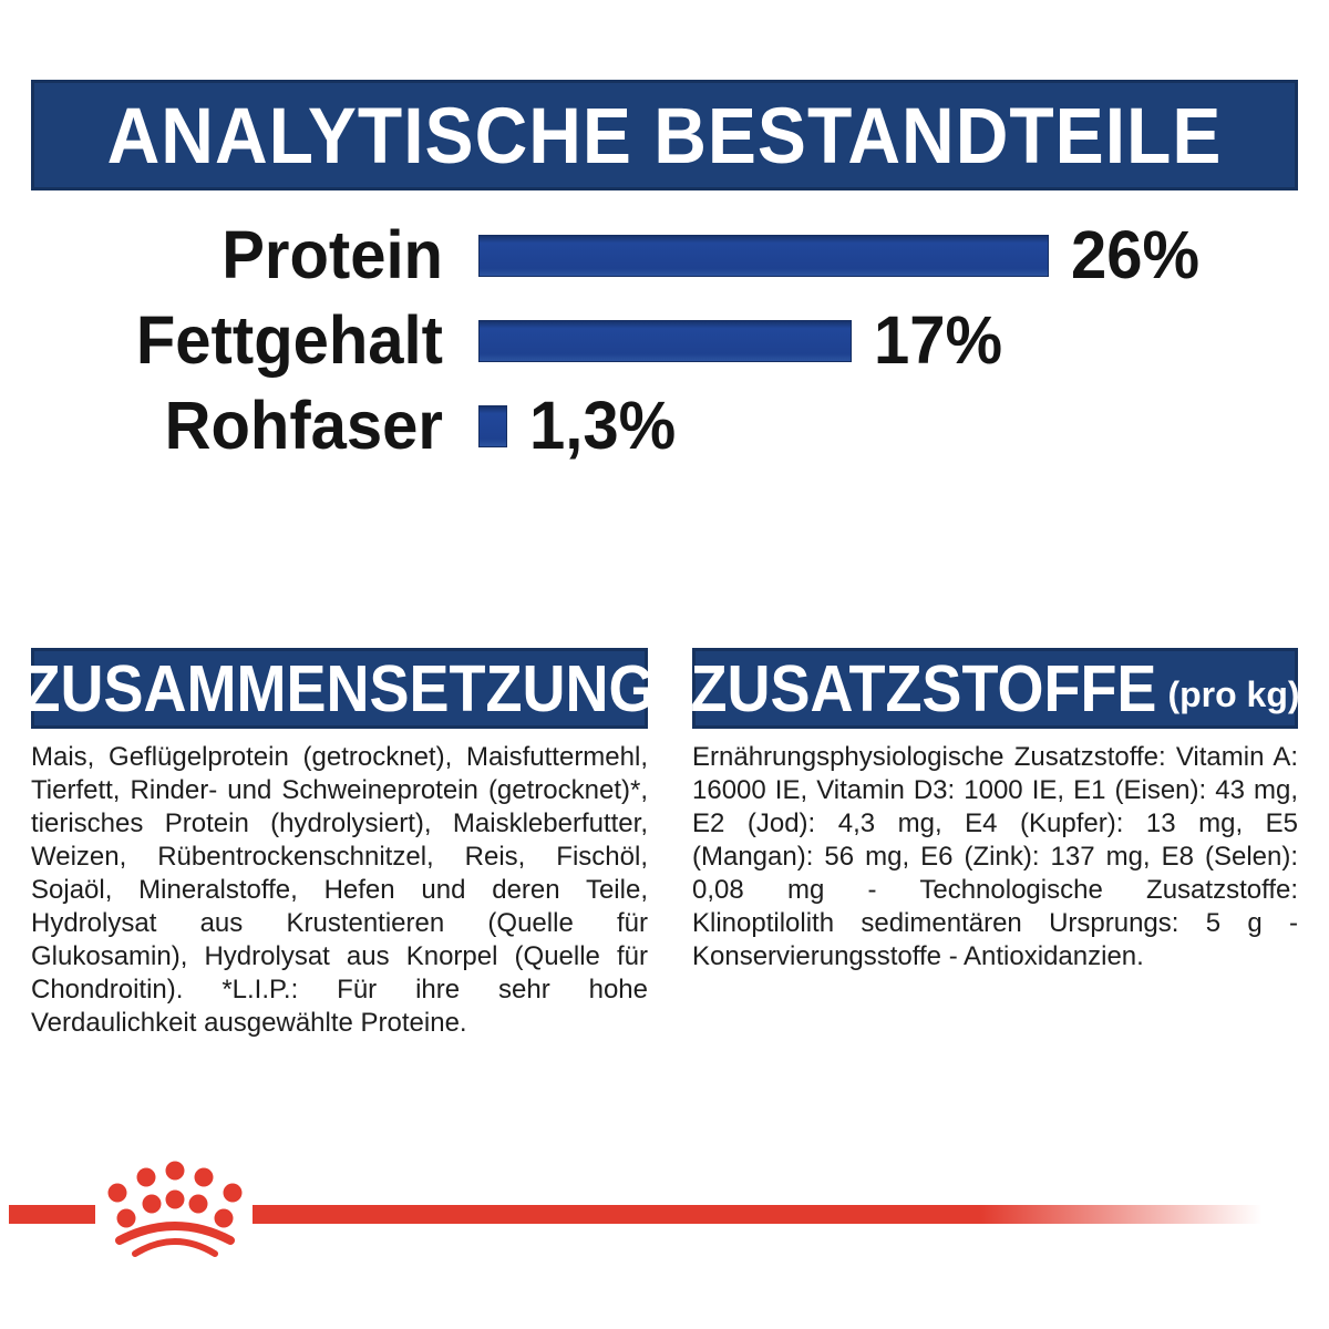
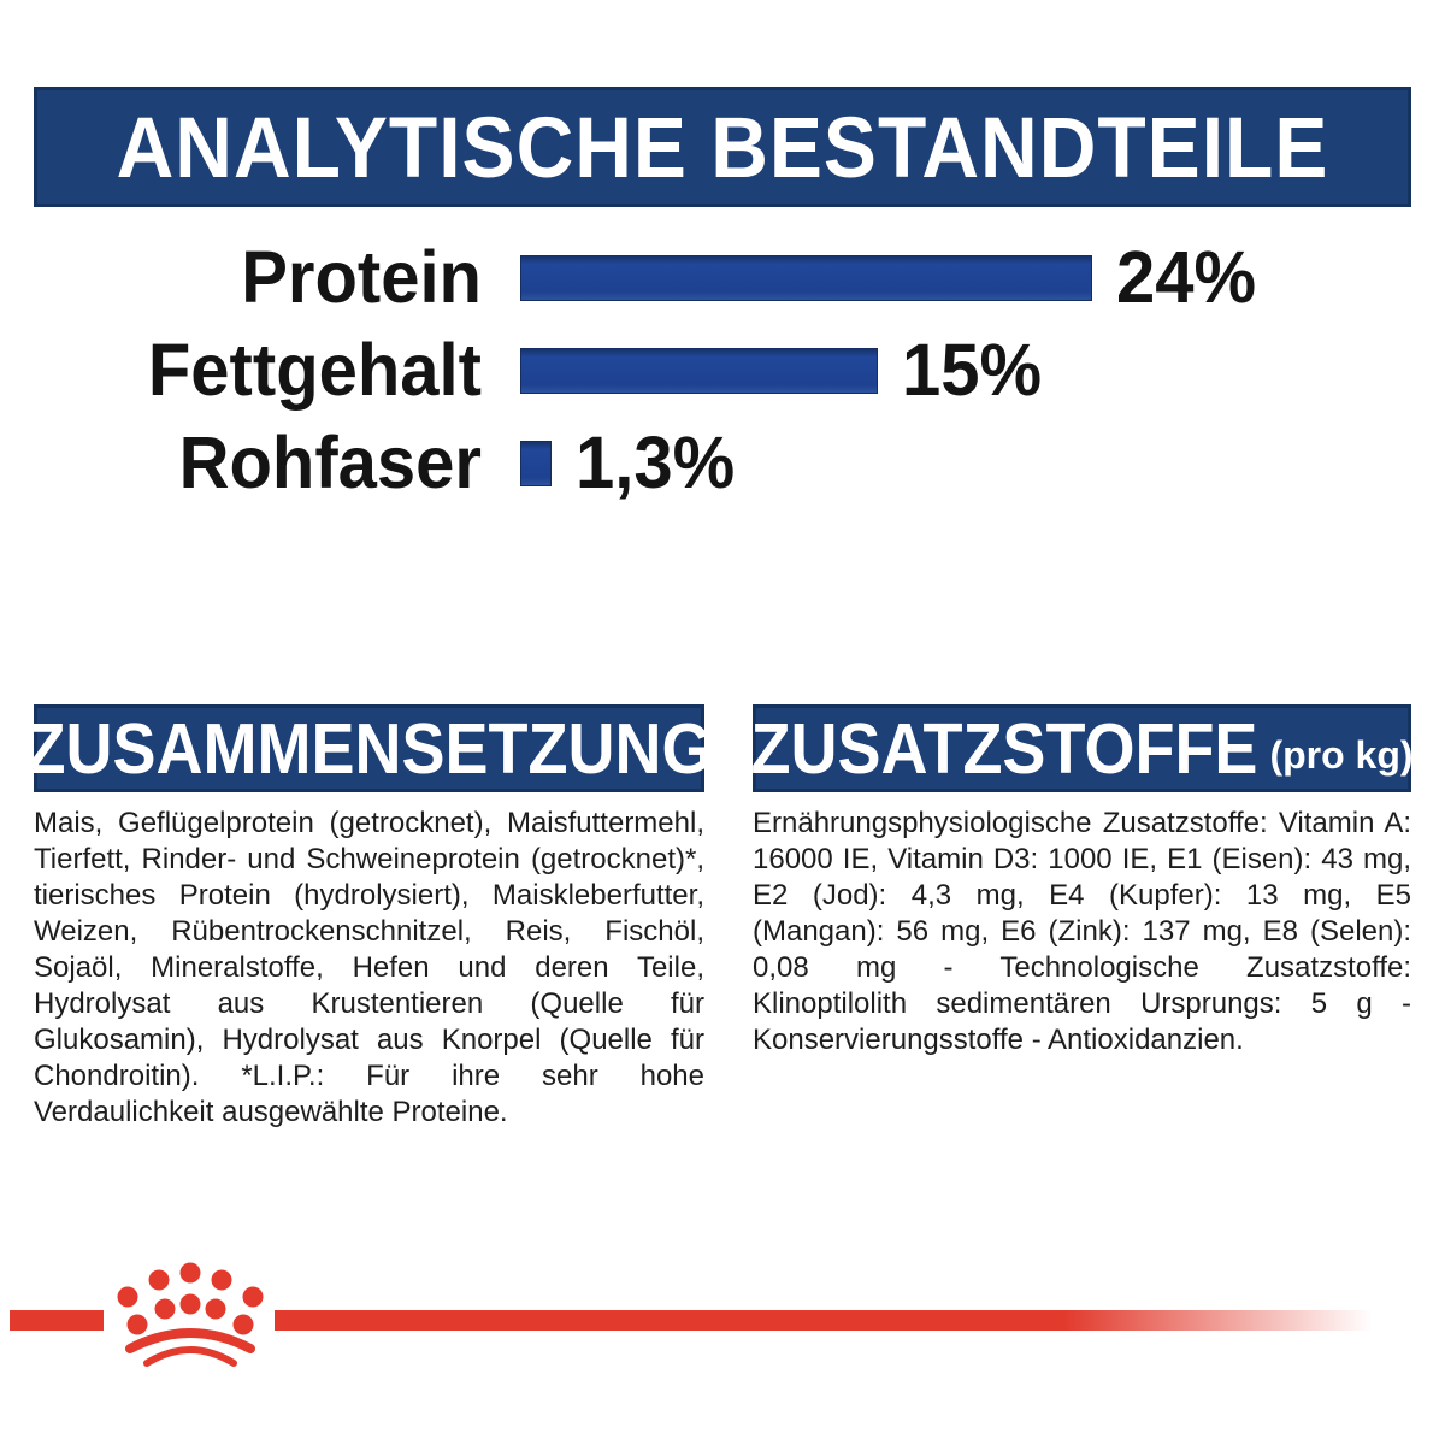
Protein: 26% -> 24%
Fettgehalt: 17% -> 15%
